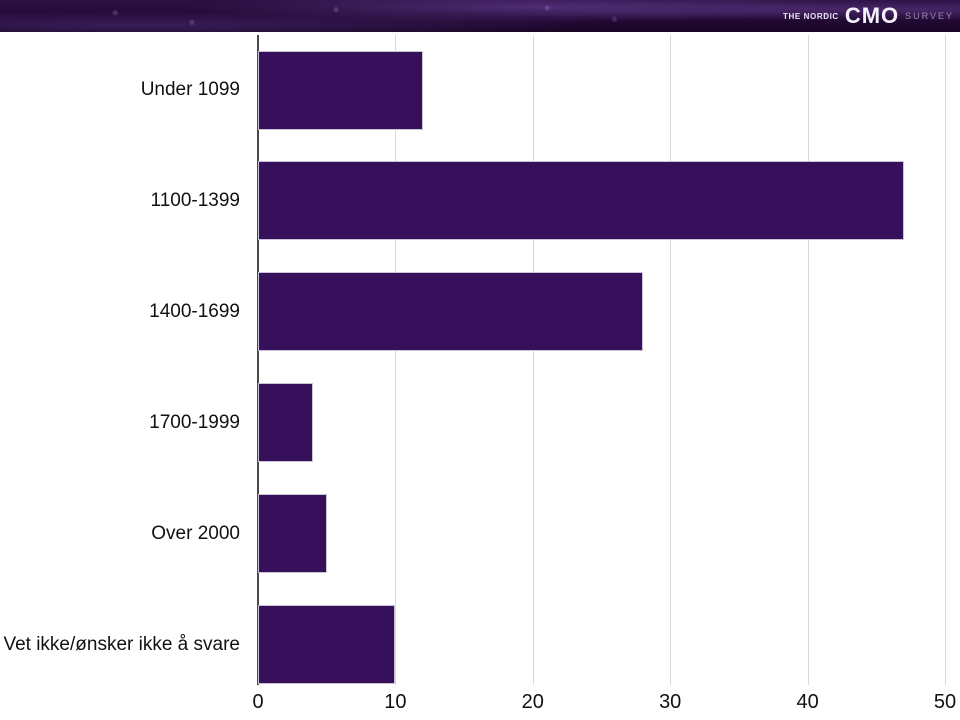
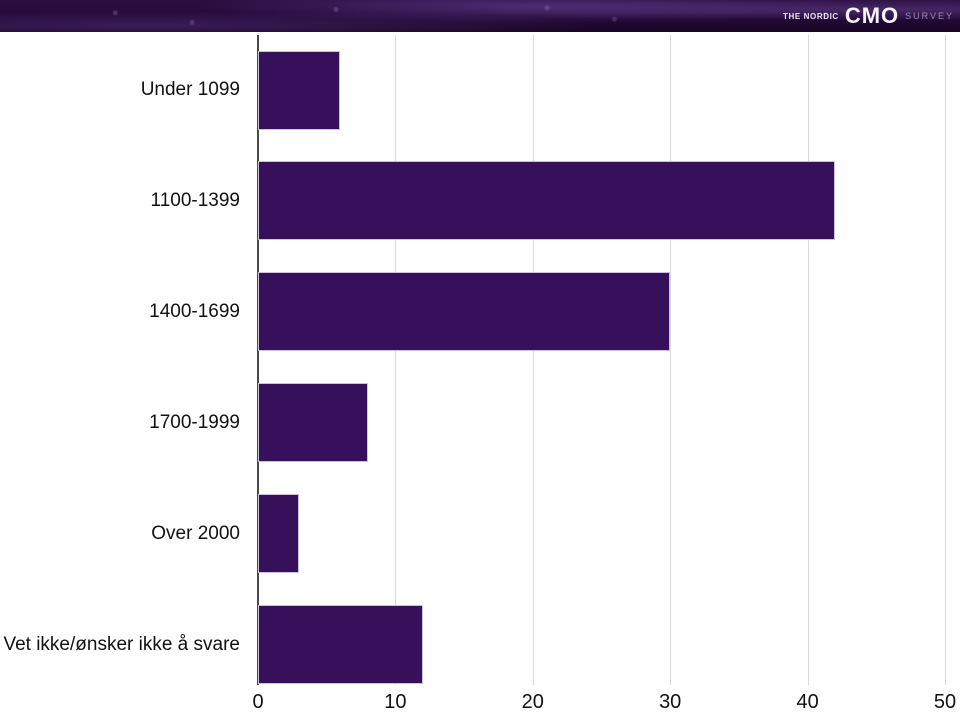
Under 1099: 12 -> 6
1100-1399: 47 -> 42
1400-1699: 28 -> 30
1700-1999: 4 -> 8
Over 2000: 5 -> 3
Vet ikke/ønsker ikke å svare: 10 -> 12
